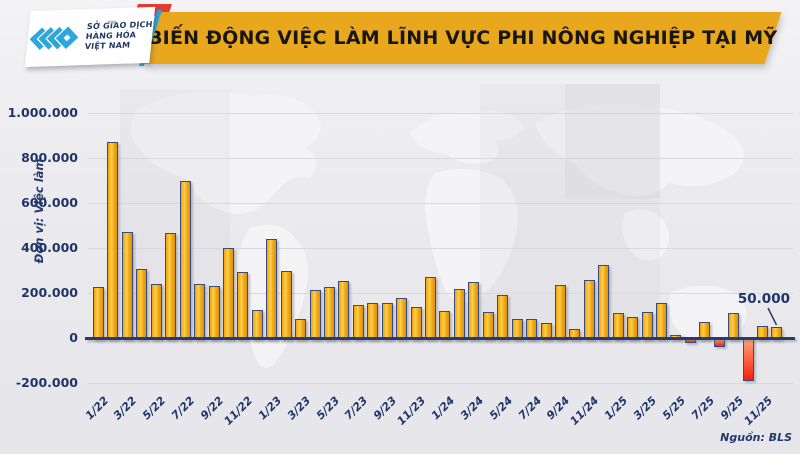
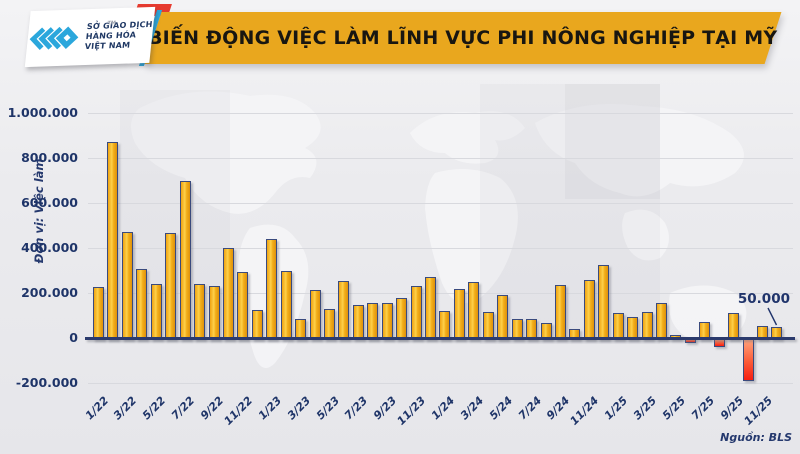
5/23: 220000 -> 130000
11/23: 140000 -> 230000
